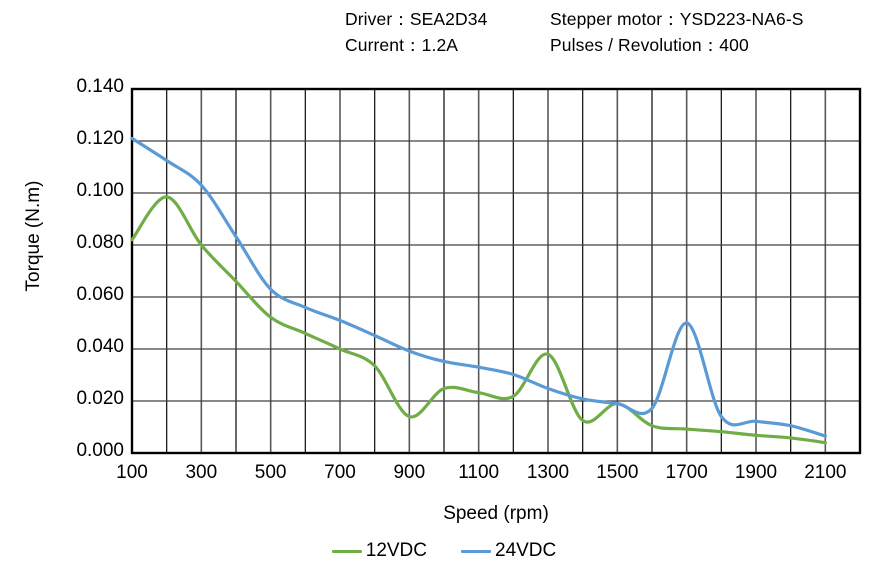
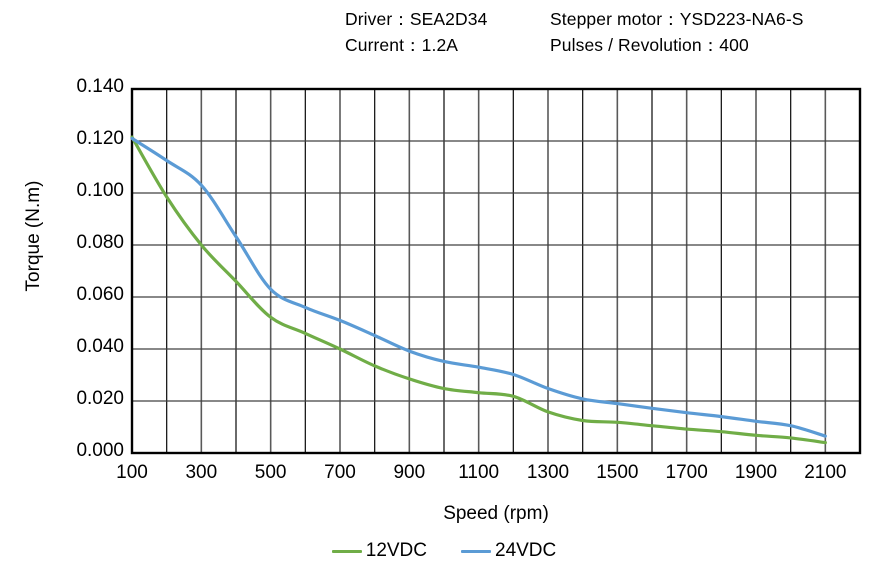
12VDC/100: 0.082 -> 0.121
12VDC/900: 0.014 -> 0.029
12VDC/1300: 0.038 -> 0.016
12VDC/1500: 0.019 -> 0.012
24VDC/1700: 0.050 -> 0.015
